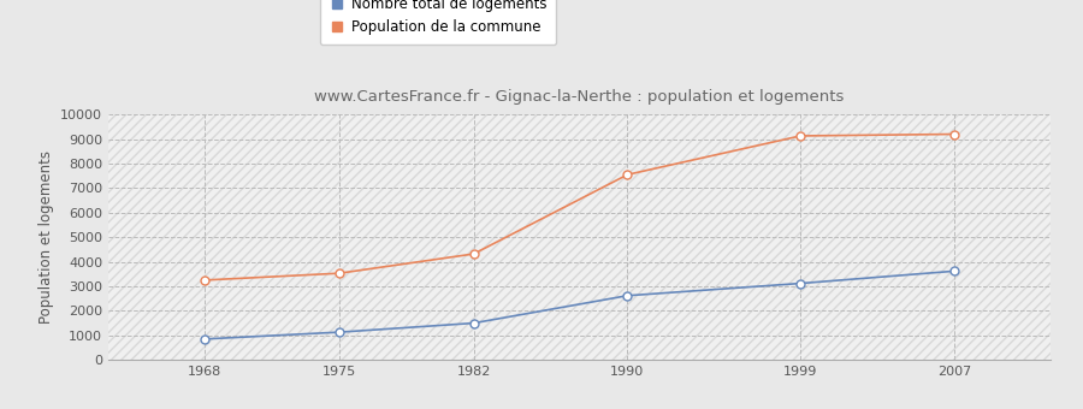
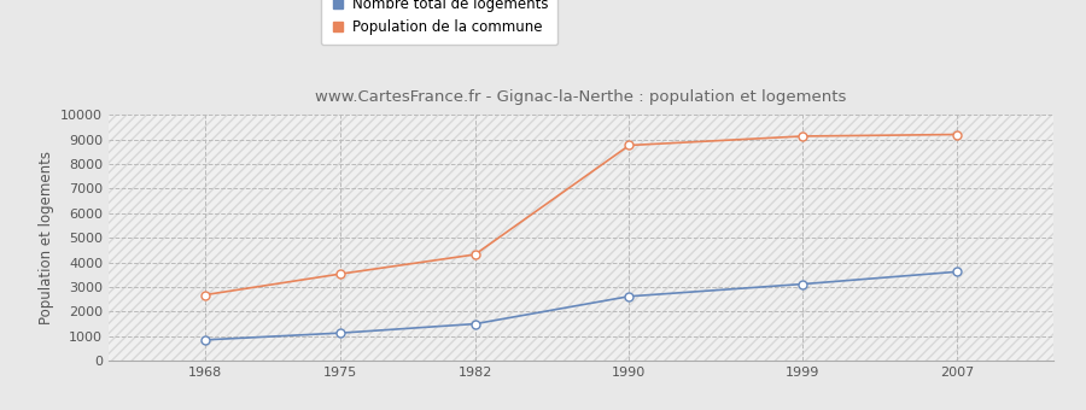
Population de la commune/1968: 3250 -> 2680
Population de la commune/1990: 7550 -> 8760
